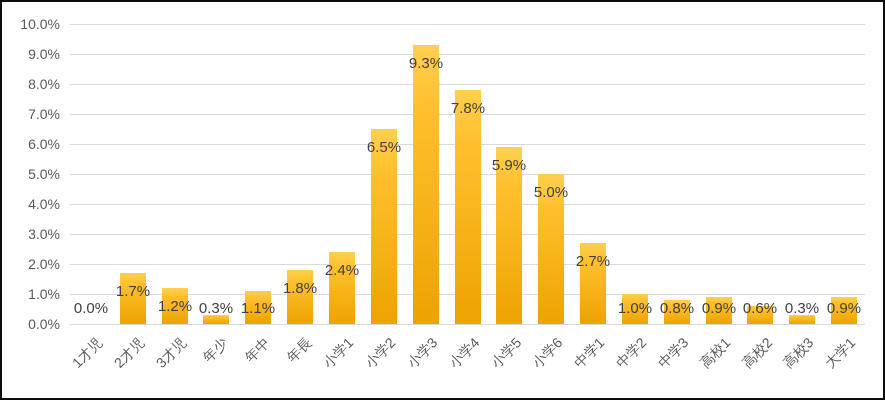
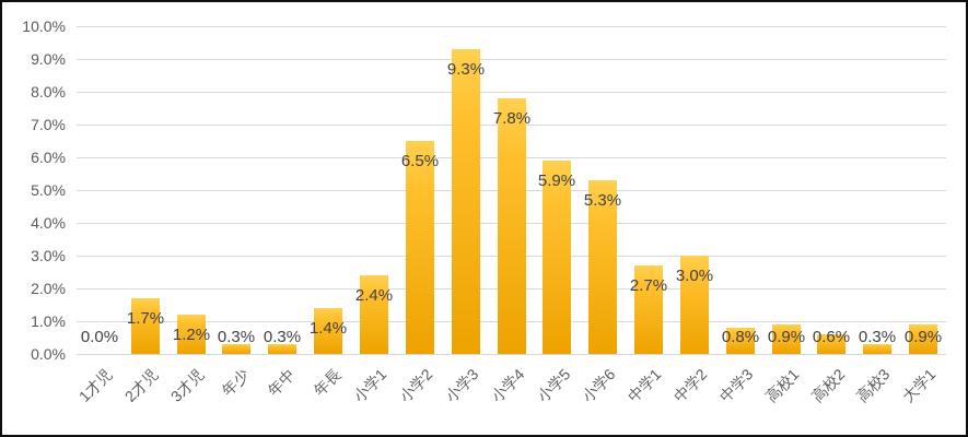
年中: 1.1% -> 0.3%
年長: 1.8% -> 1.4%
小学6: 5.0% -> 5.3%
中学2: 1.0% -> 3.0%
